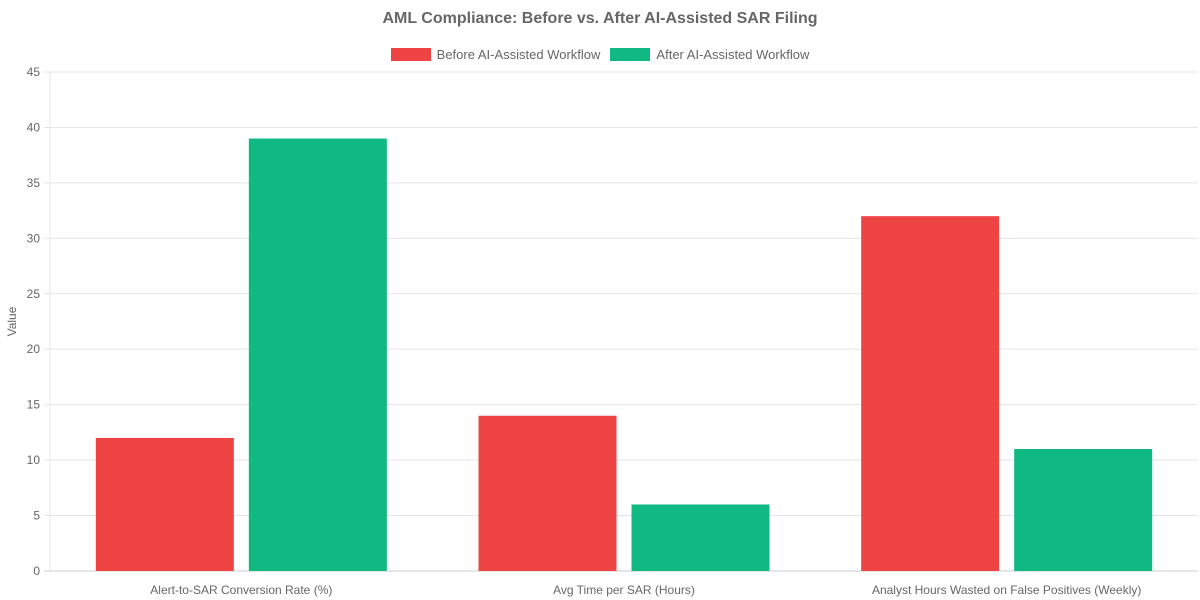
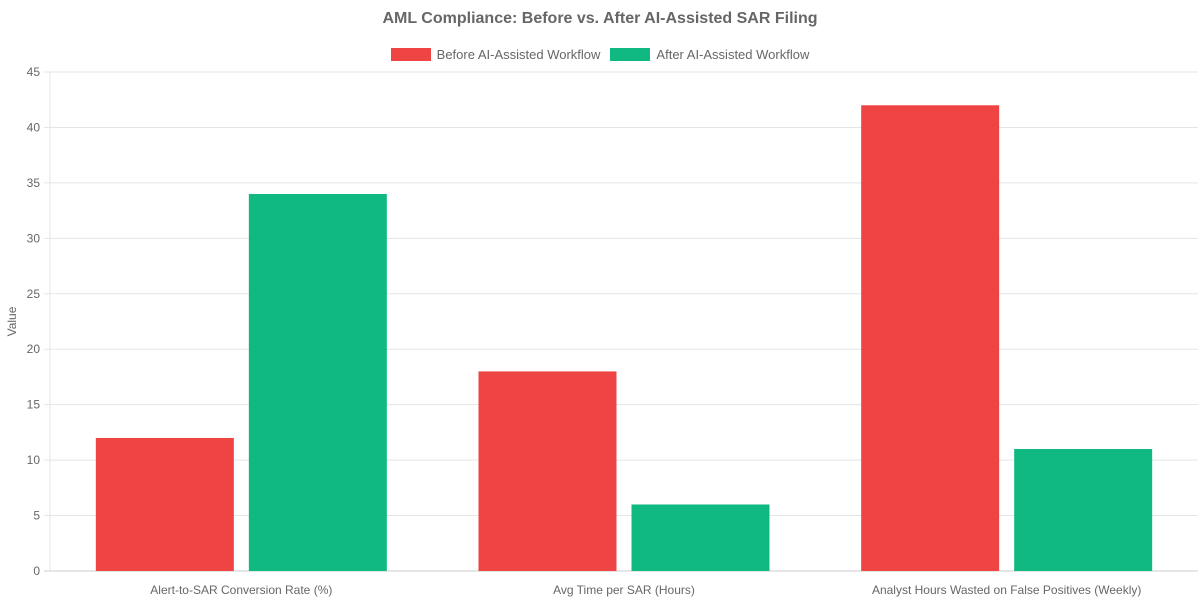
After AI-Assisted Workflow/Alert-to-SAR Conversion Rate (%): 39 -> 34
Before AI-Assisted Workflow/Avg Time per SAR (Hours): 14 -> 18
Before AI-Assisted Workflow/Analyst Hours Wasted on False Positives (Weekly): 32 -> 42
